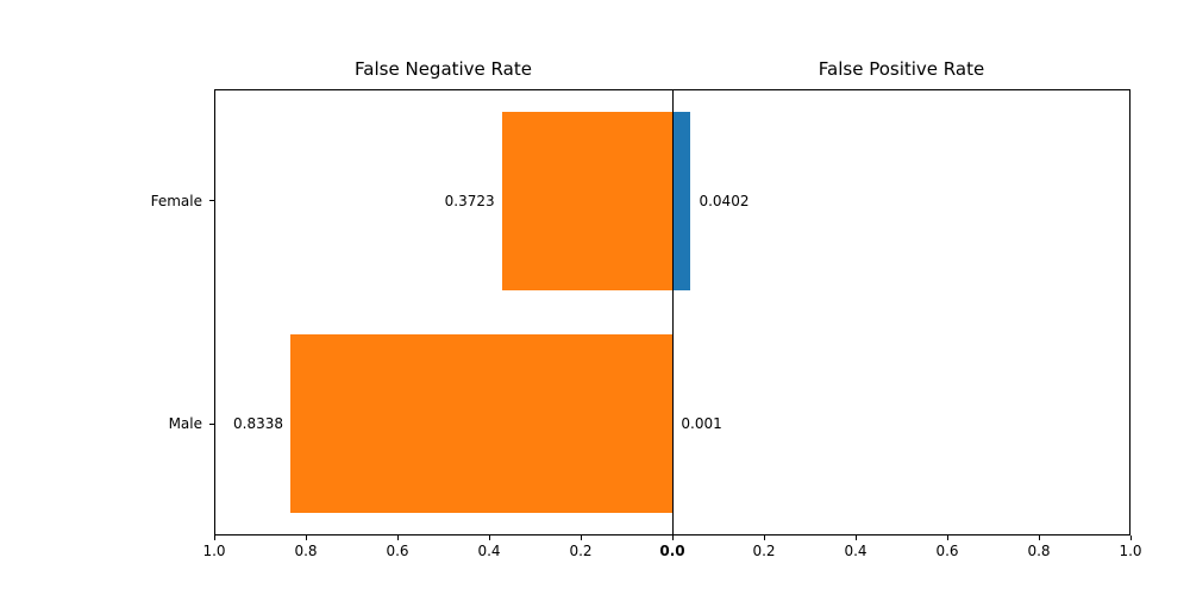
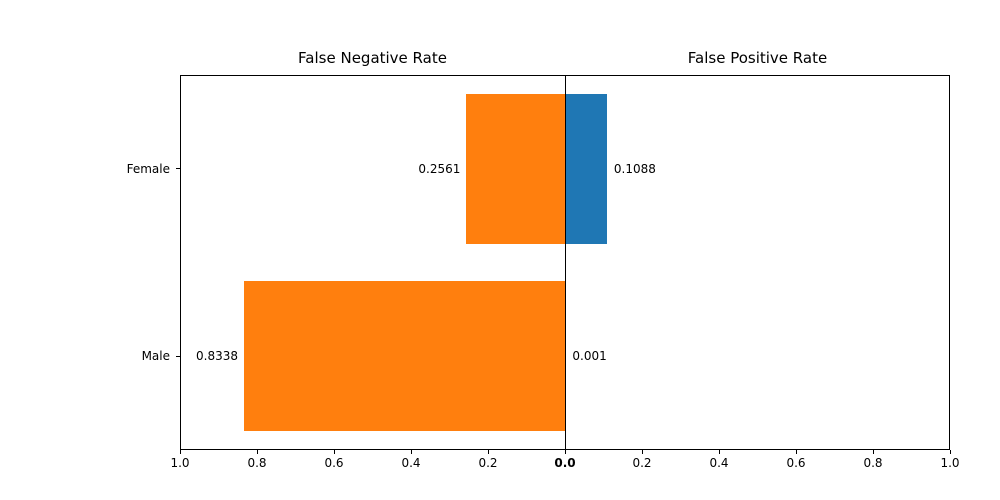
False Negative Rate/Female: 0.3723 -> 0.2561
False Positive Rate/Female: 0.0402 -> 0.1088
